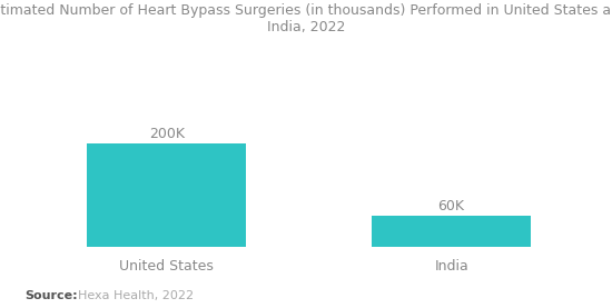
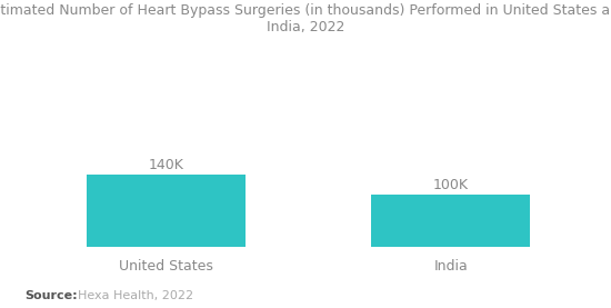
United States: 200K -> 140K
India: 60K -> 100K
